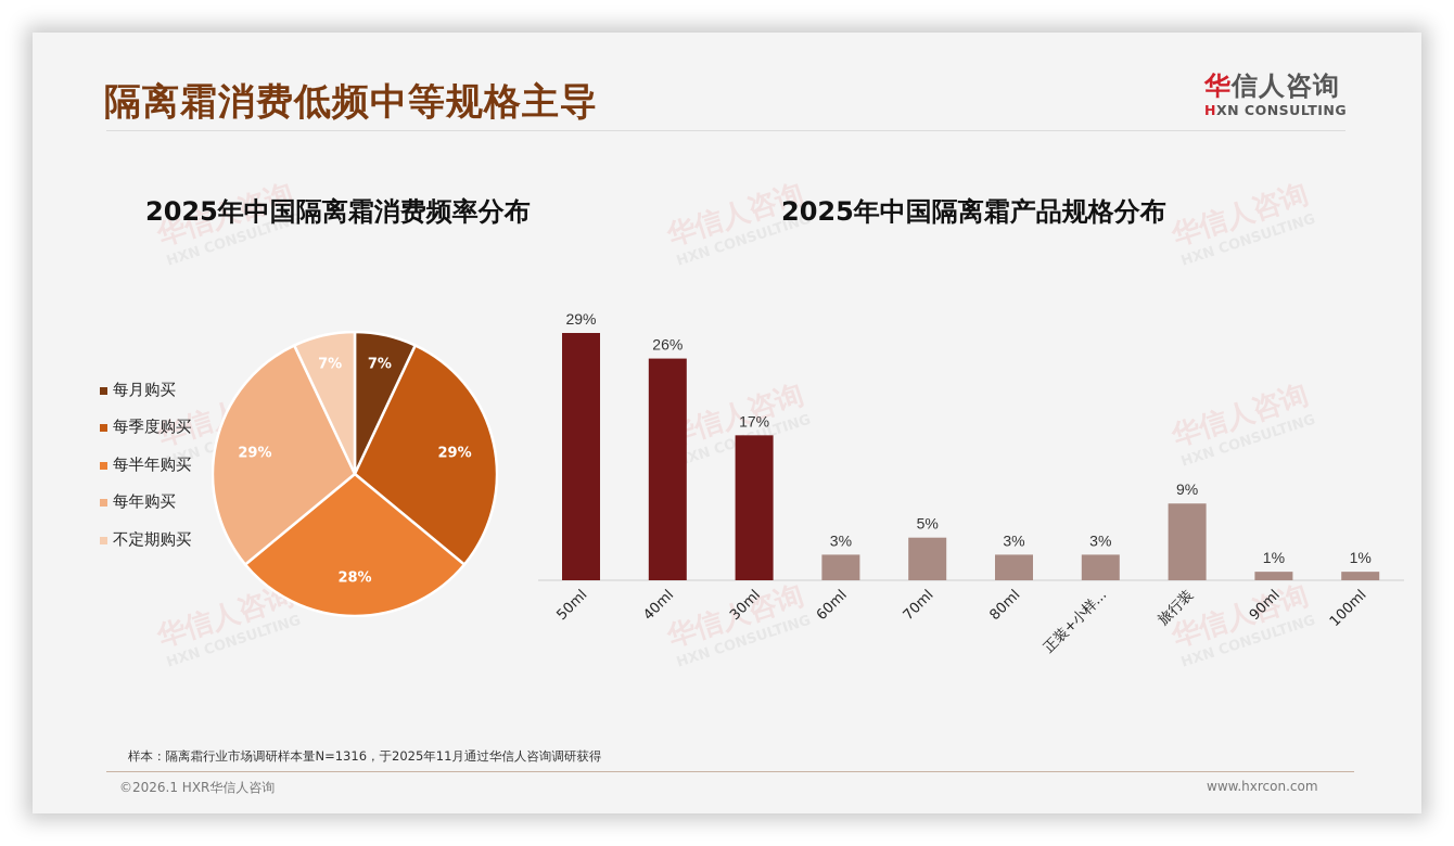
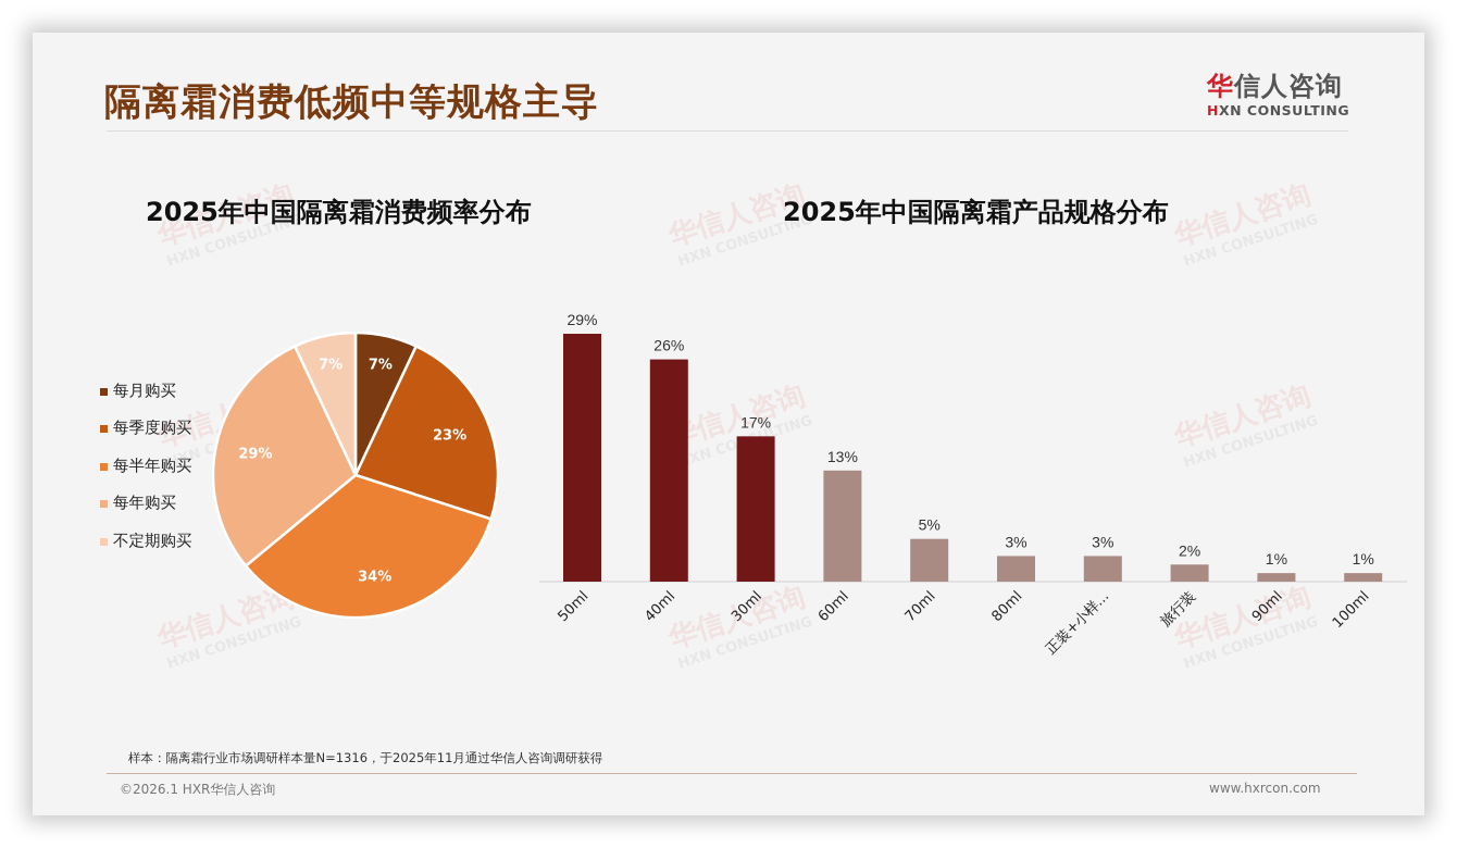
2025年中国隔离霜消费频率分布/每季度购买: 29% -> 23%
2025年中国隔离霜消费频率分布/每半年购买: 28% -> 34%
2025年中国隔离霜产品规格分布/60ml: 3% -> 13%
2025年中国隔离霜产品规格分布/旅行装: 9% -> 2%
